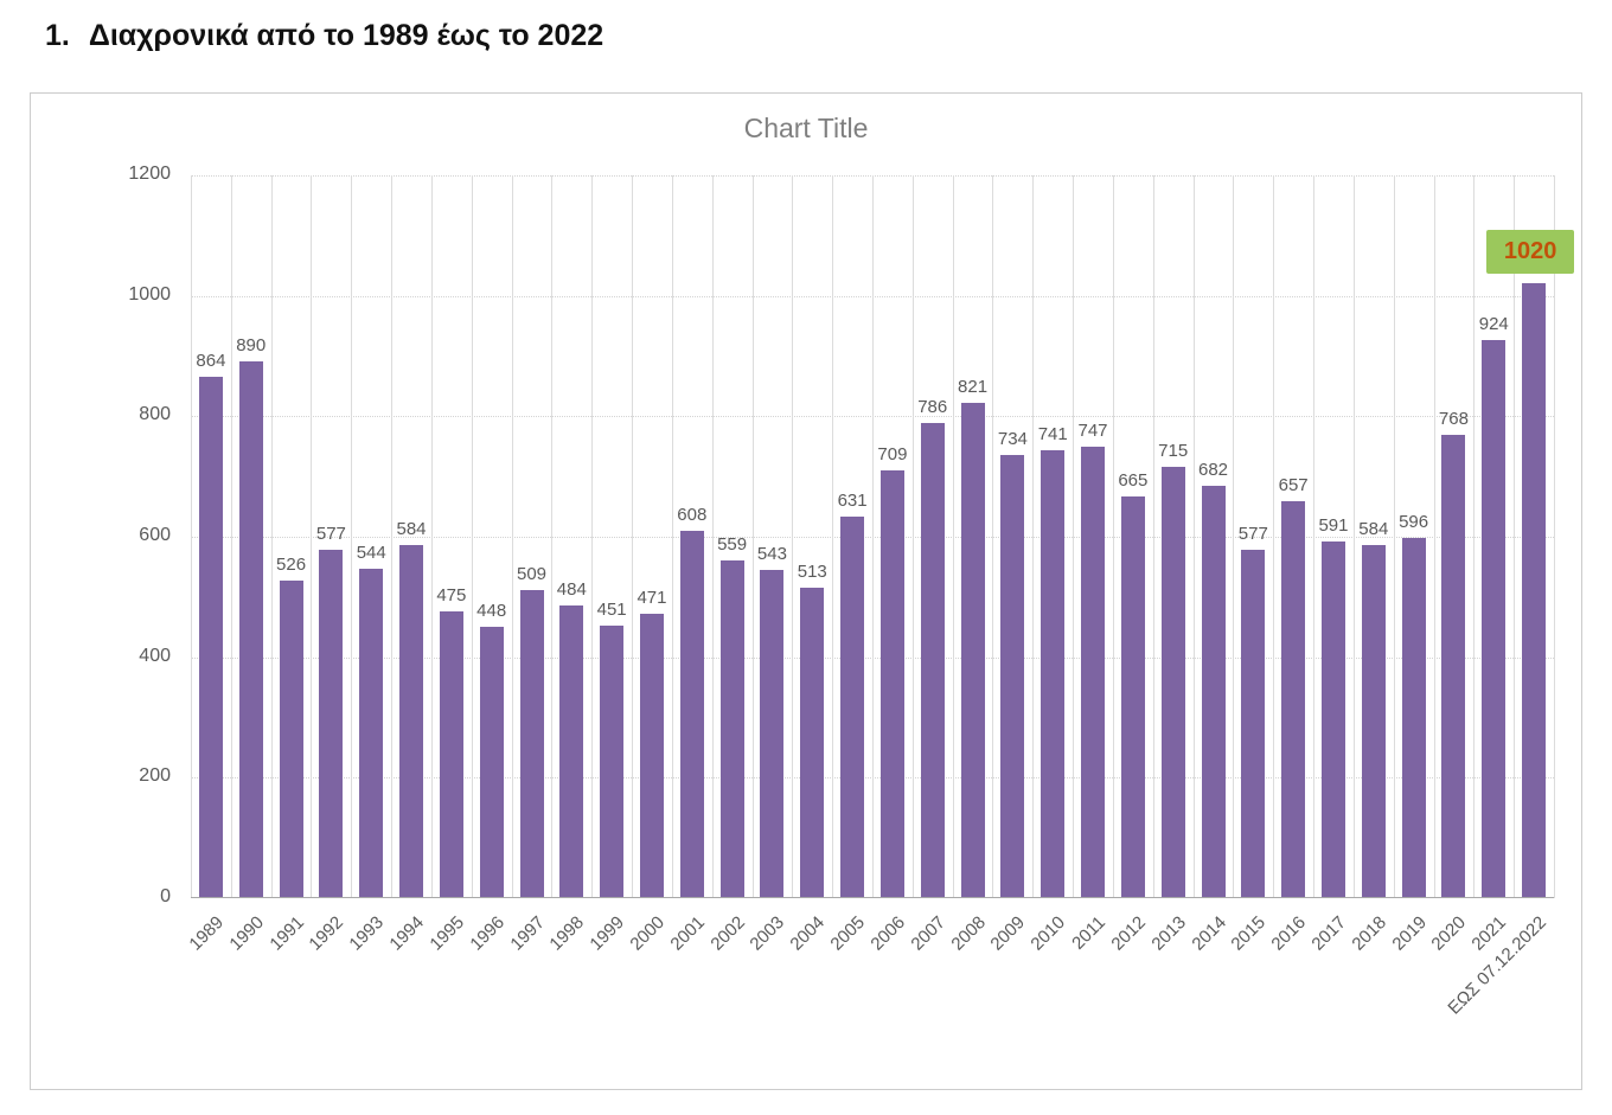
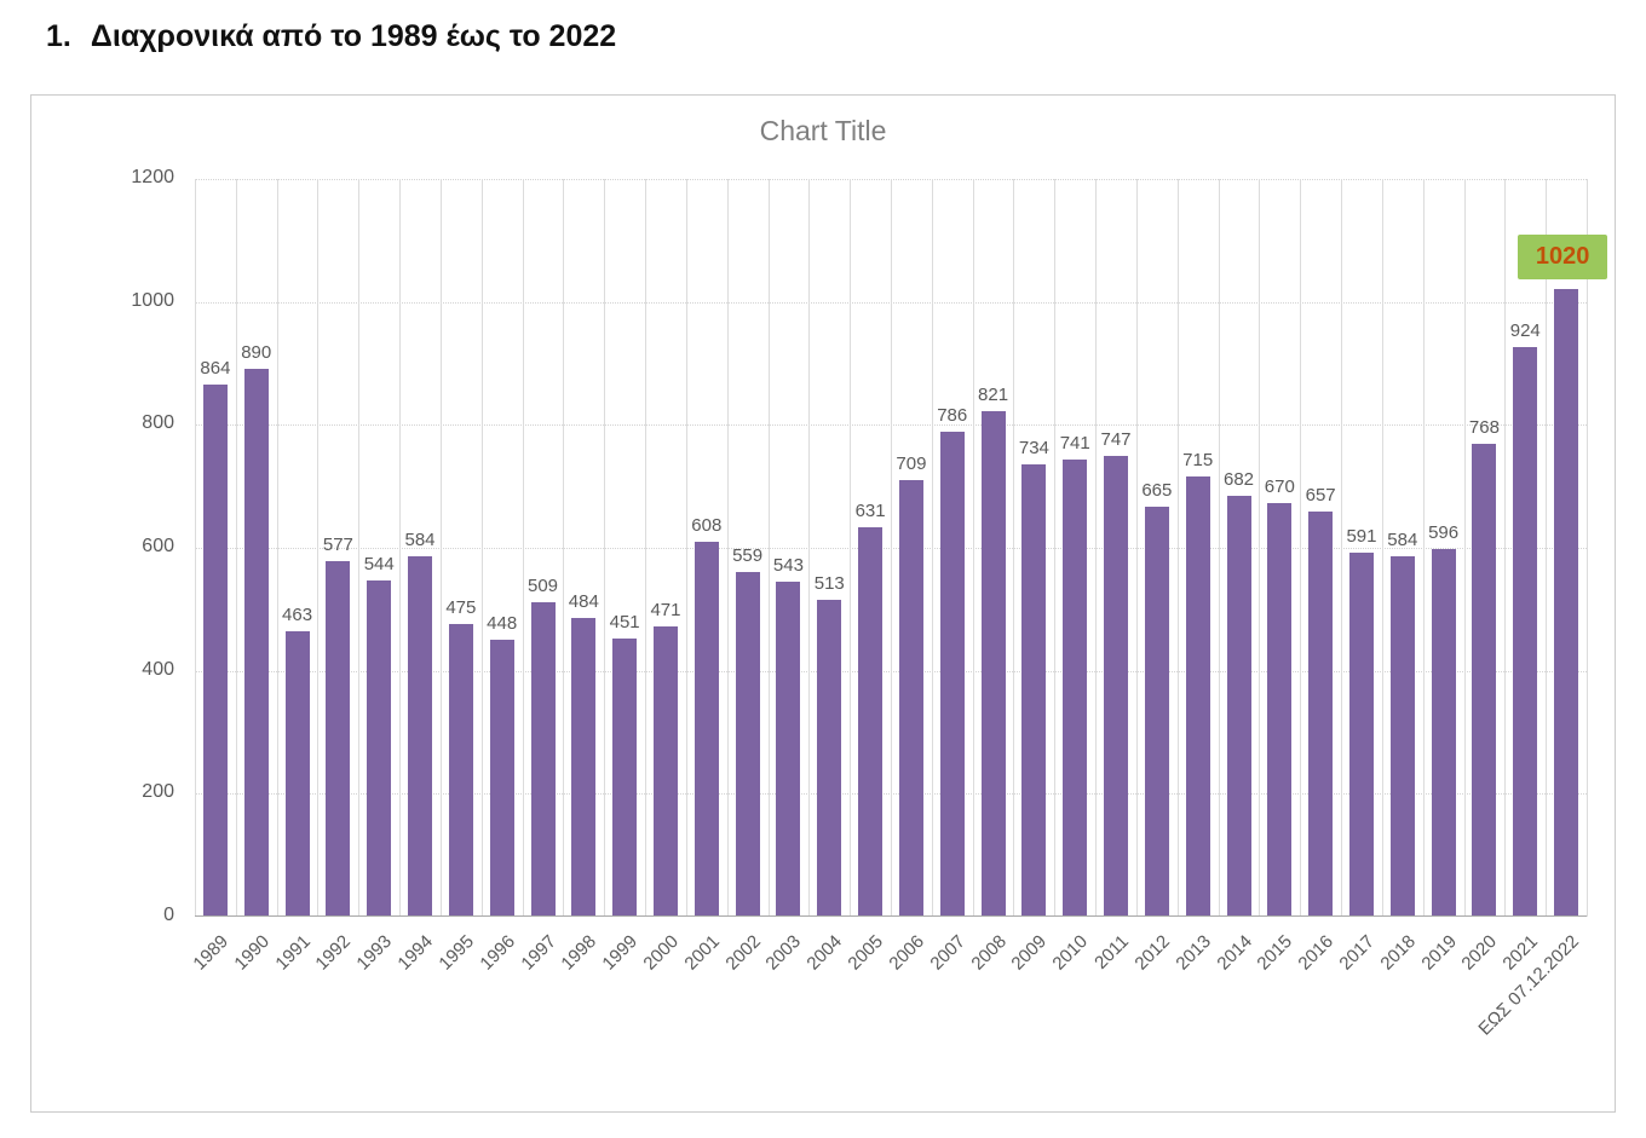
1991: 526 -> 463
2015: 577 -> 670
